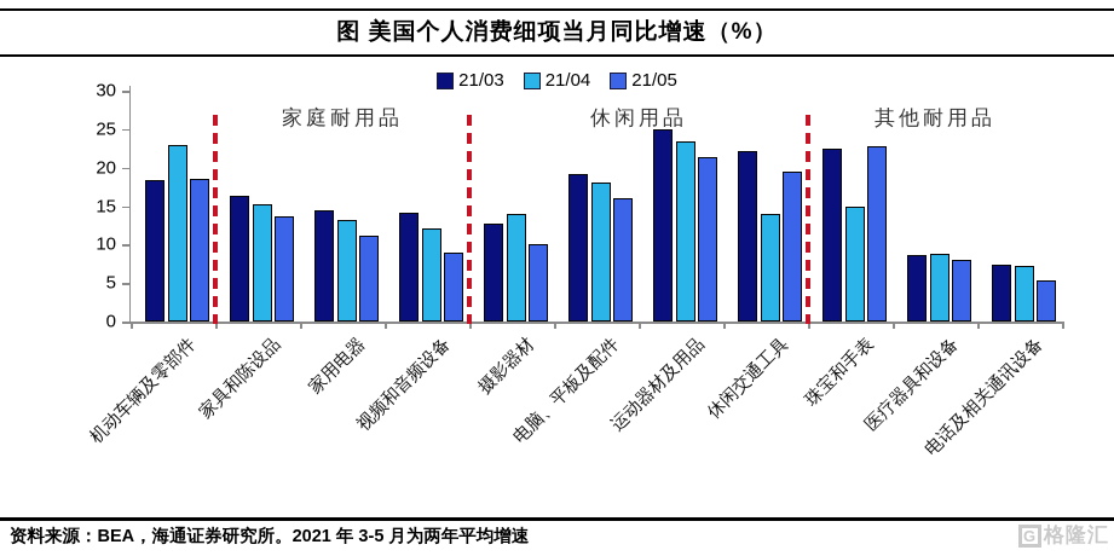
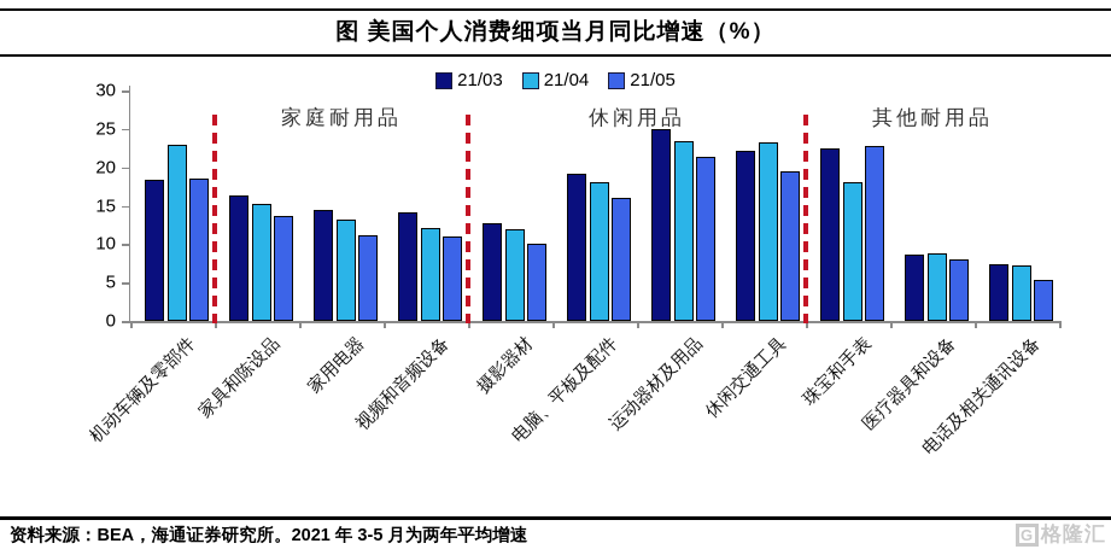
21/05/视频和音频设备: 9 -> 11
21/04/摄影器材: 14 -> 12
21/04/休闲交通工具: 14 -> 23
21/04/珠宝和手表: 15 -> 18
